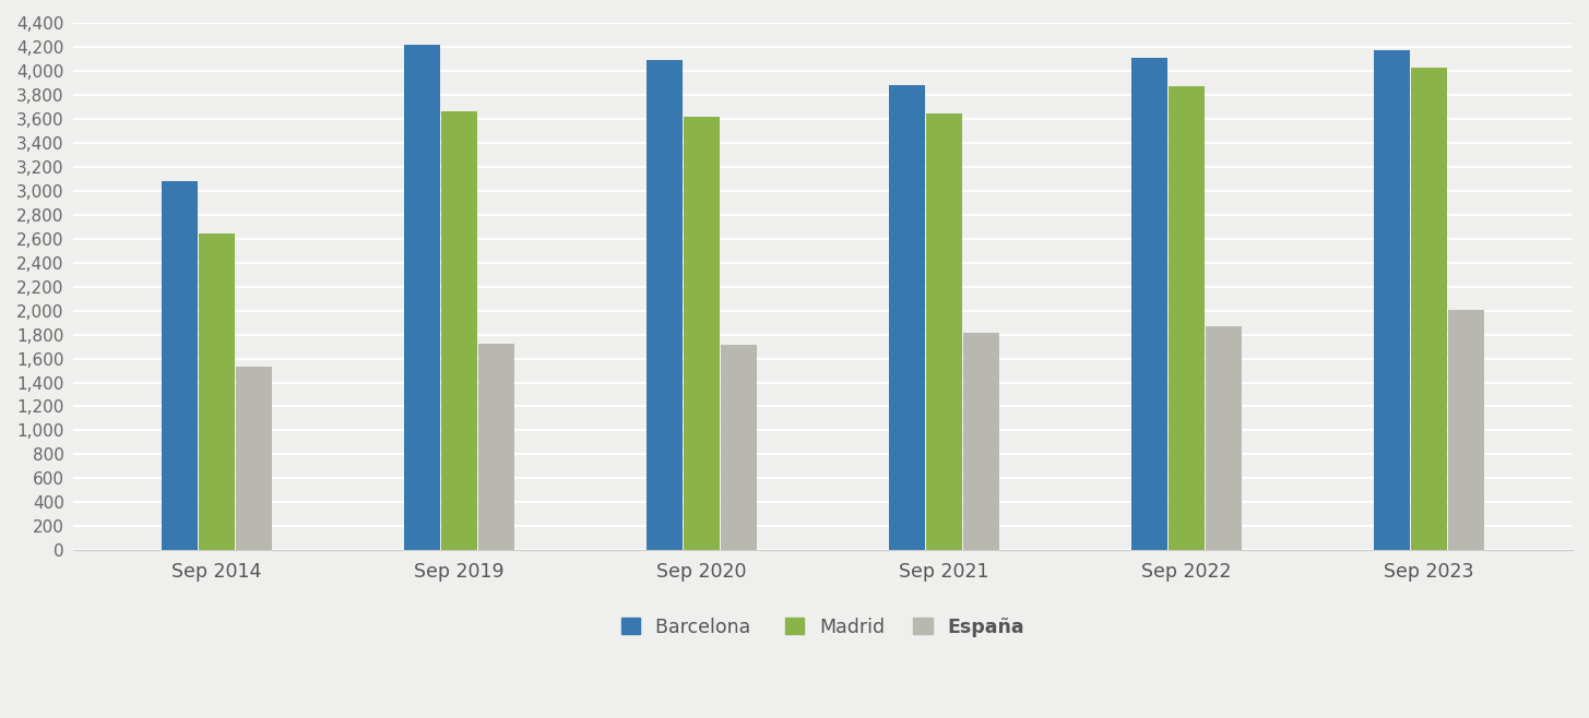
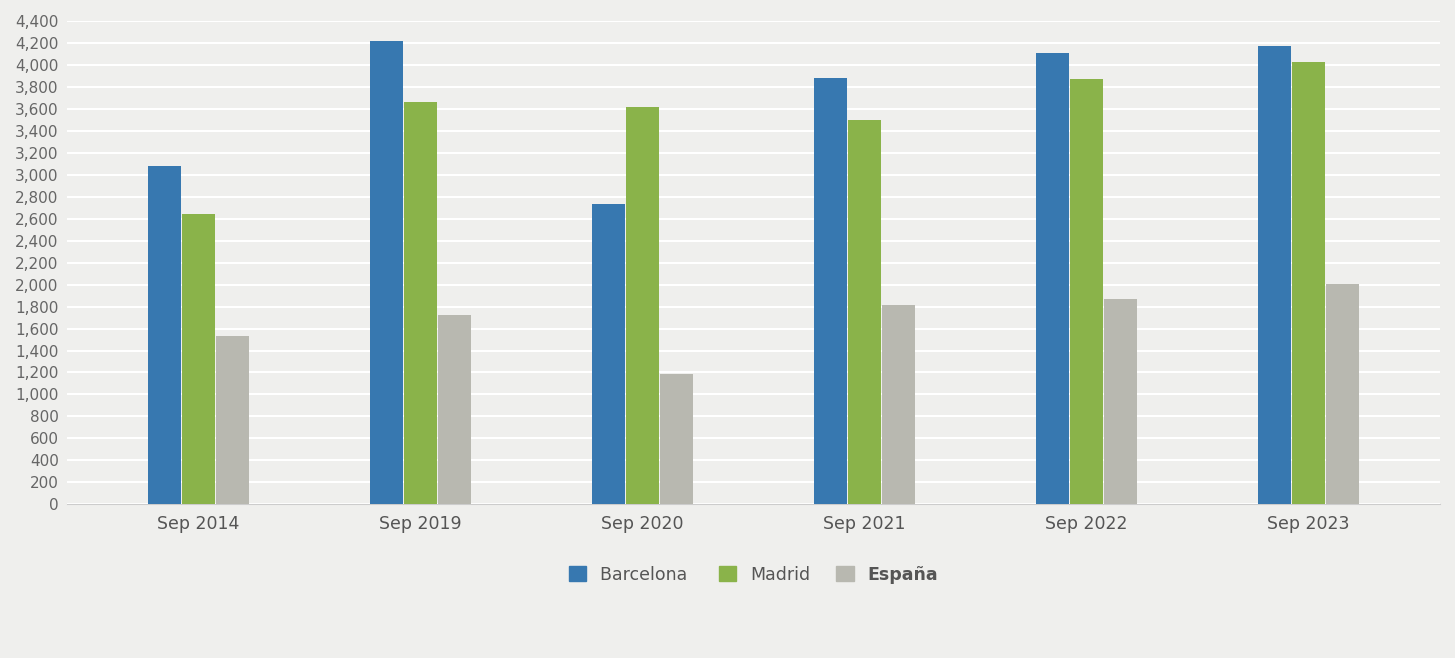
Barcelona/Sep 2020: 4,090 -> 2,730
España/Sep 2020: 1,710 -> 1,190
Madrid/Sep 2021: 3,640 -> 3,500
